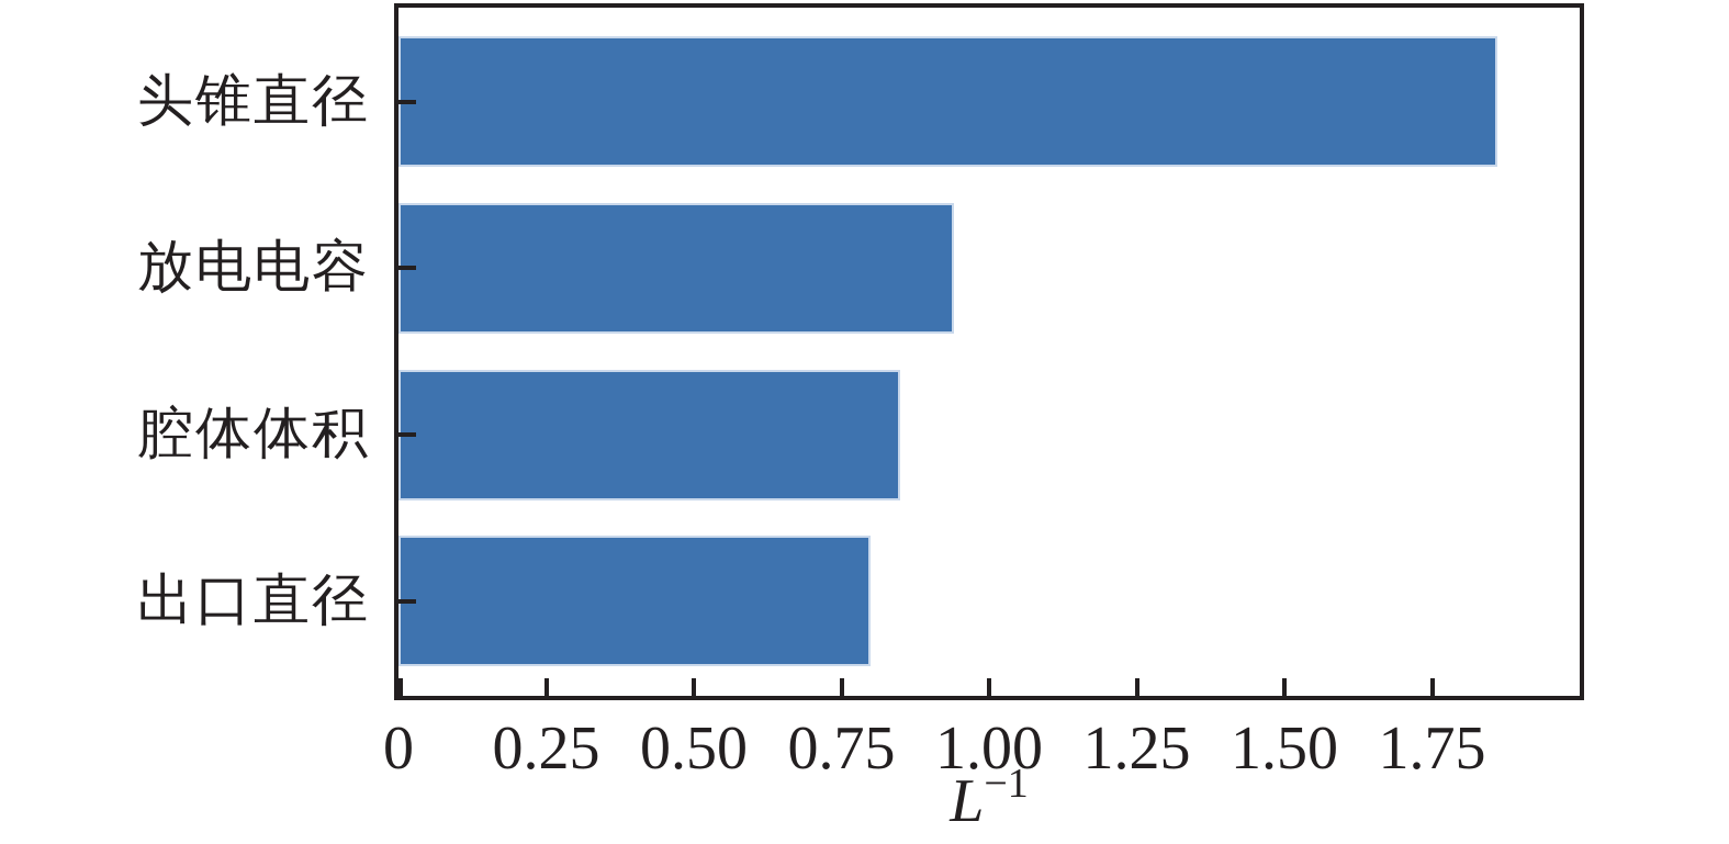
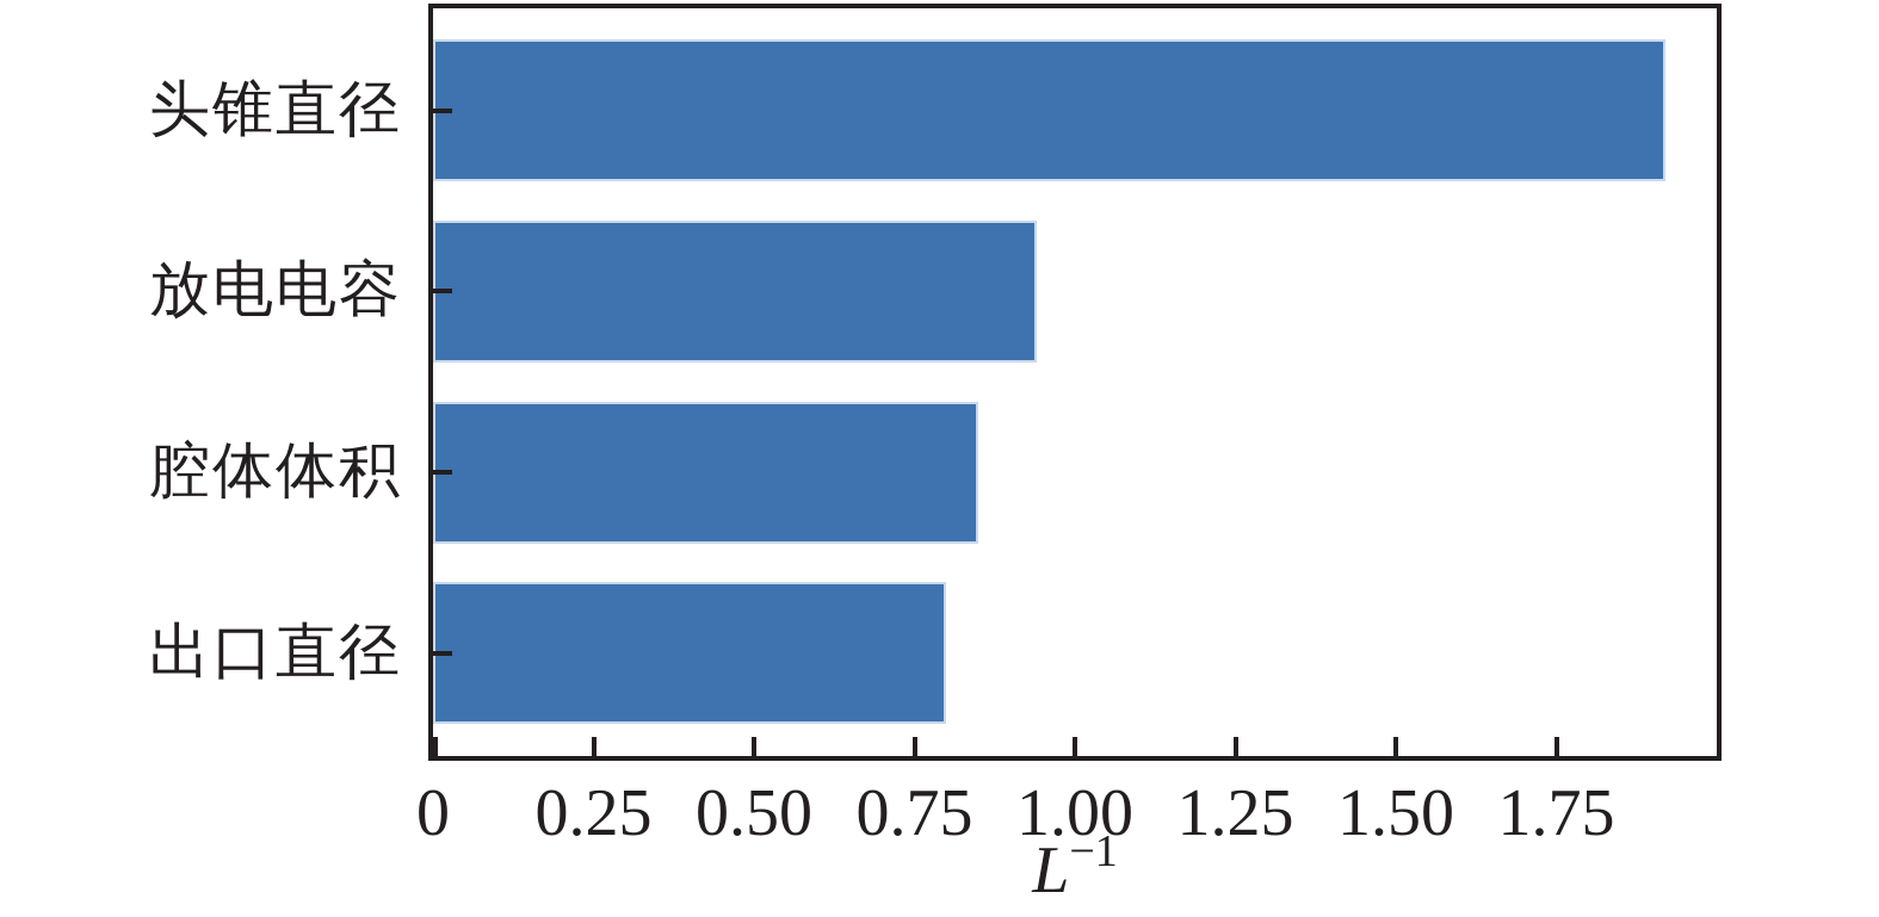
头锥直径: 1.86 -> 1.92
